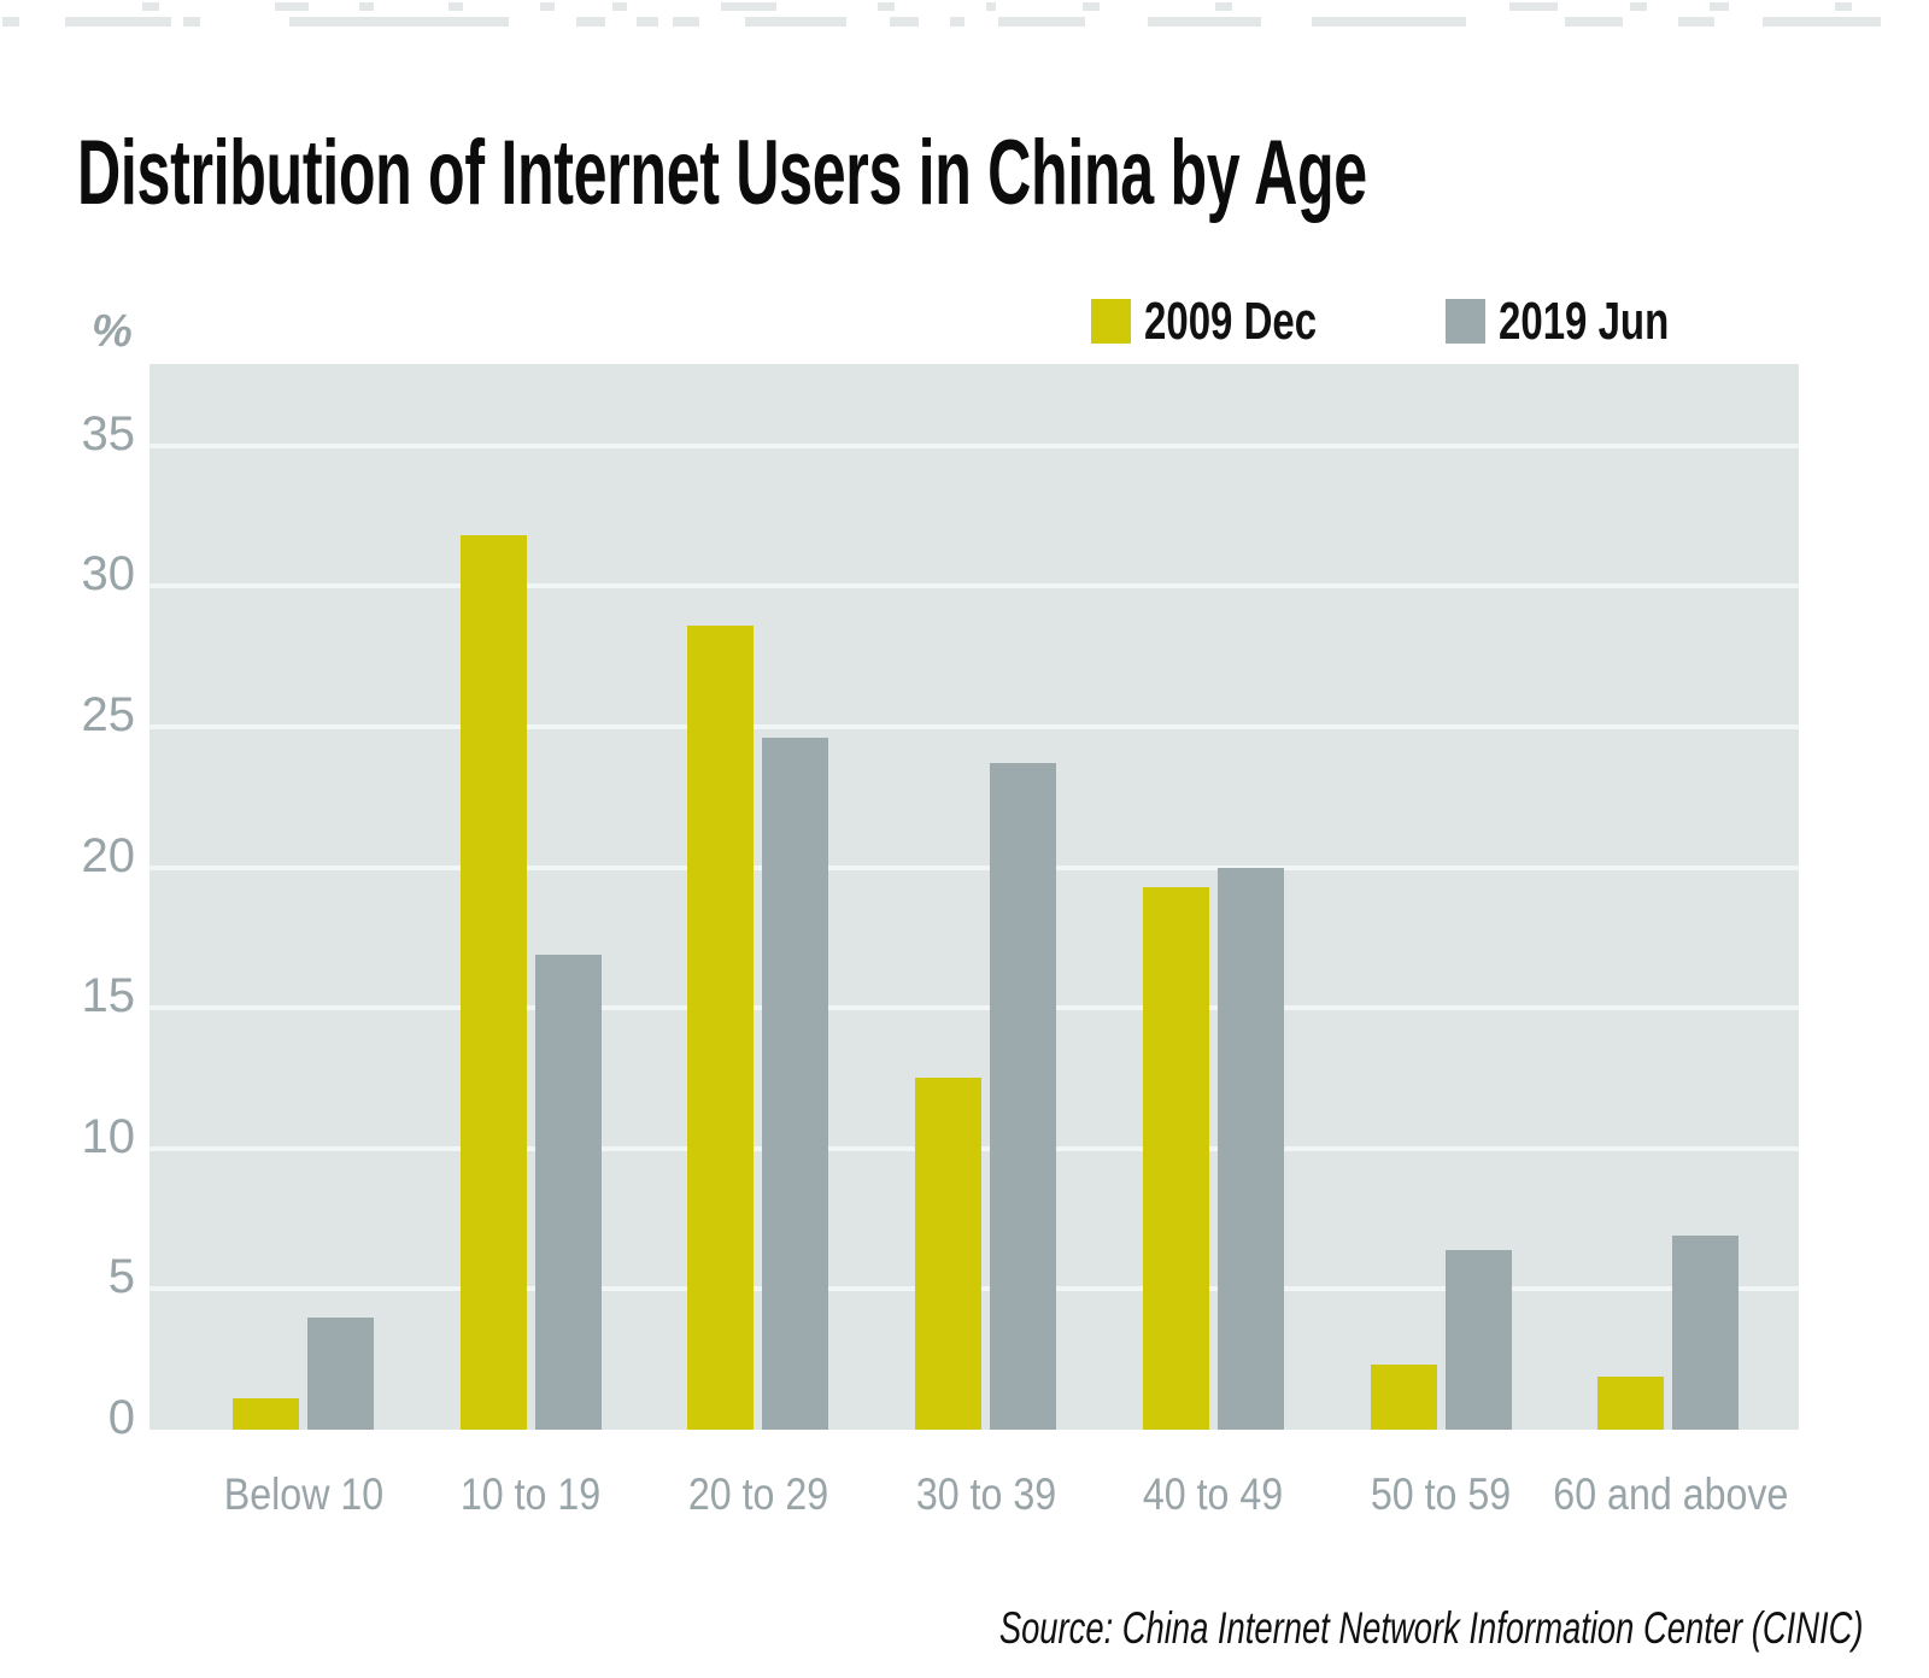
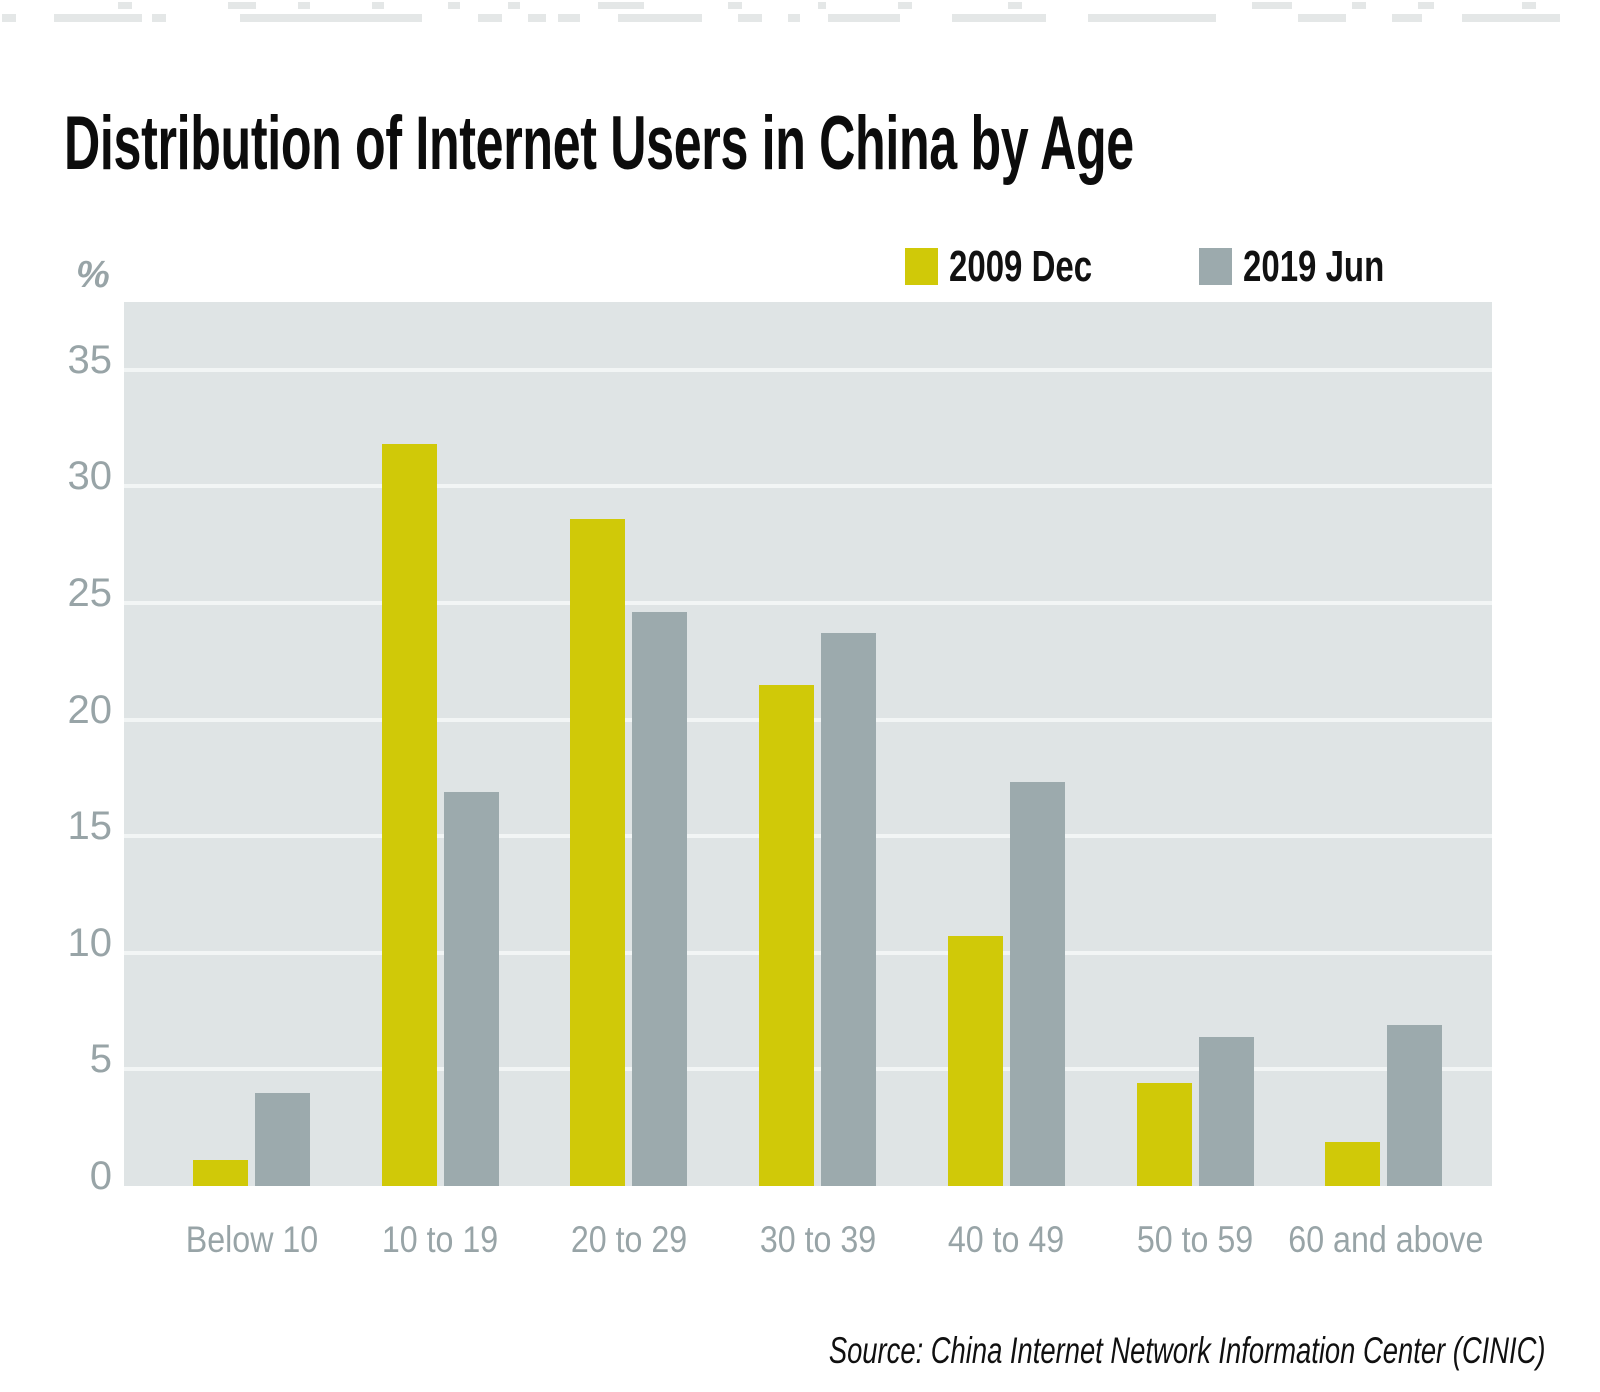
2009 Dec/30 to 39: 12.5 -> 21.5
2009 Dec/40 to 49: 19.3 -> 10.7
2019 Jun/40 to 49: 20.0 -> 17.3
2009 Dec/50 to 59: 2.3 -> 4.4
